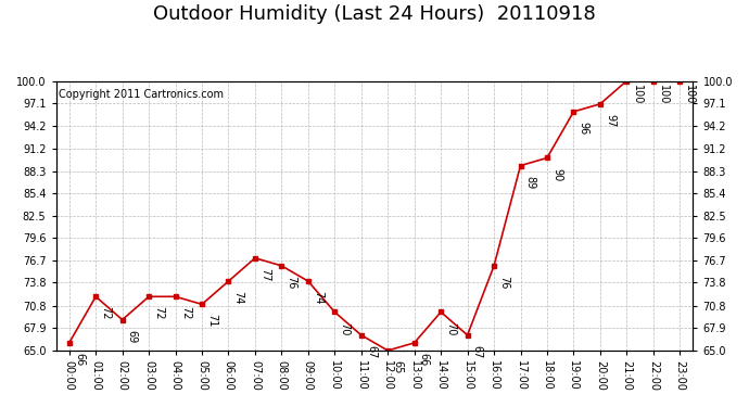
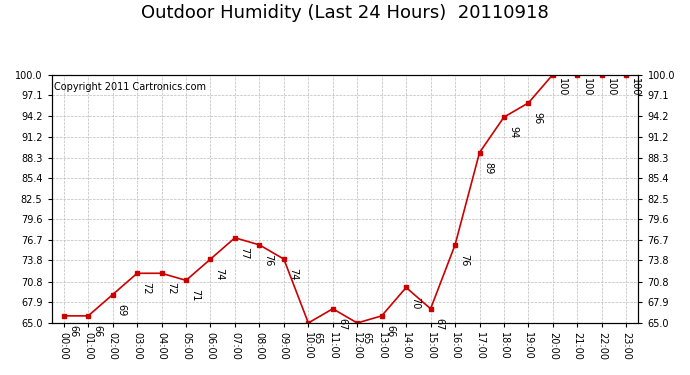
01:00: 72 -> 66
10:00: 70 -> 65
18:00: 90 -> 94
20:00: 97 -> 100
